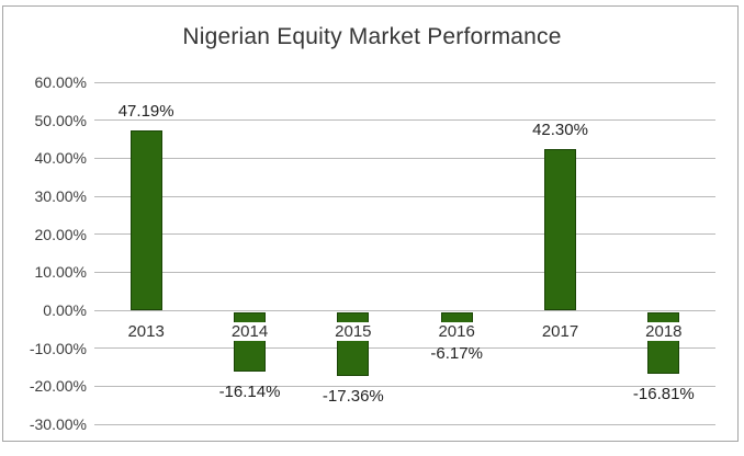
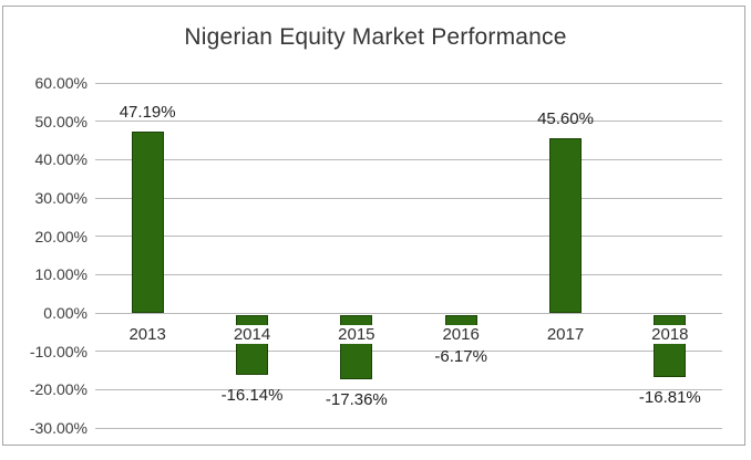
2017: 42.30% -> 45.60%
